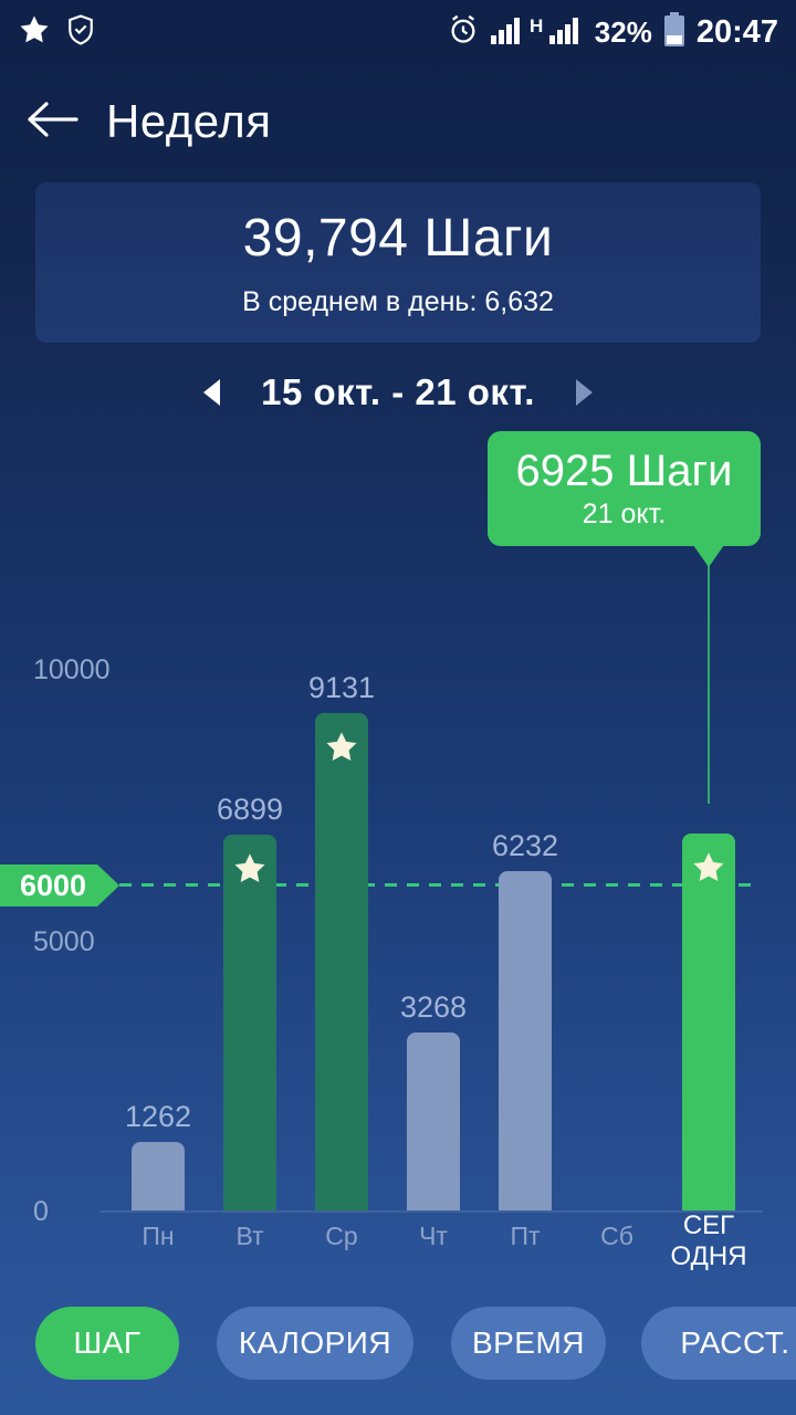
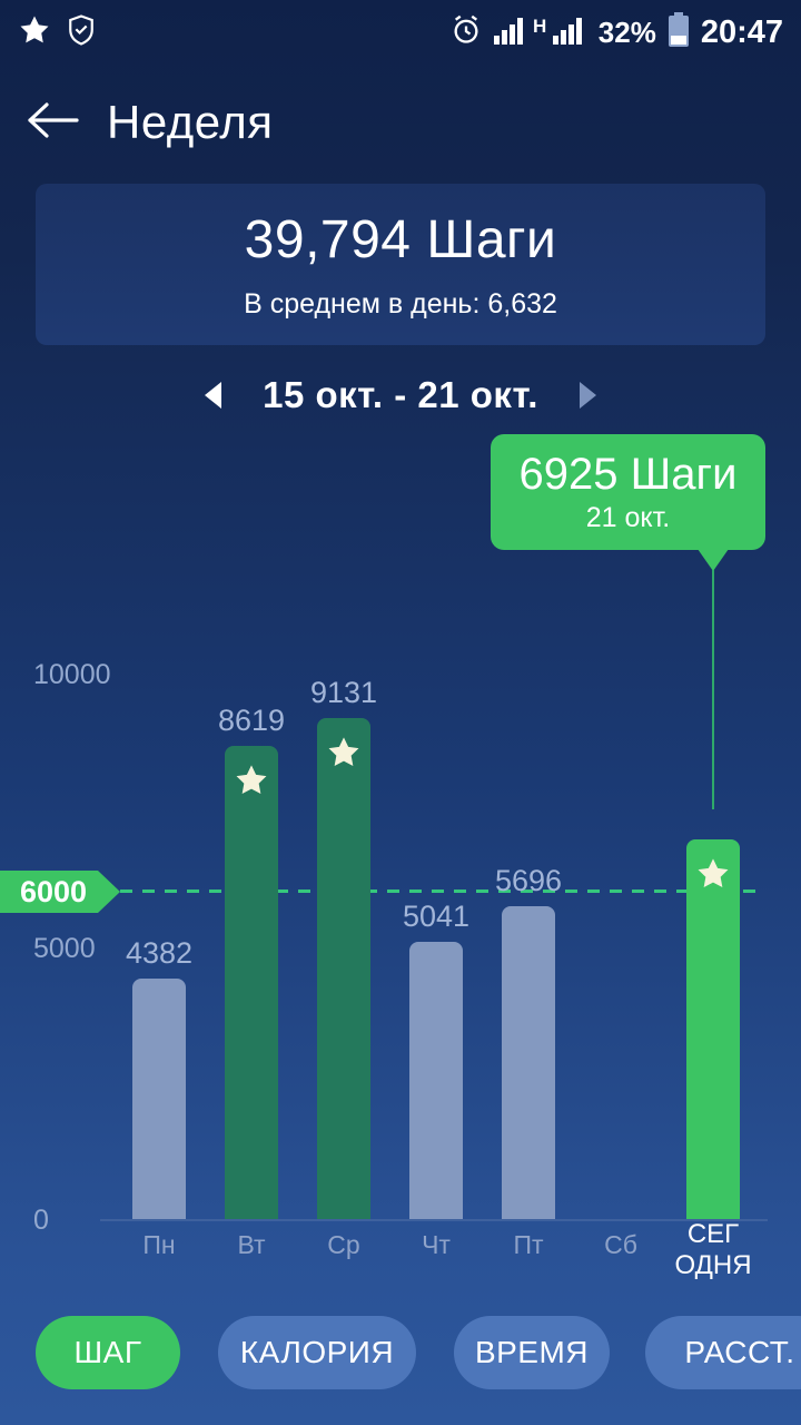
Пн: 1262 -> 4382
Вт: 6899 -> 8619
Чт: 3268 -> 5041
Пт: 6232 -> 5696
